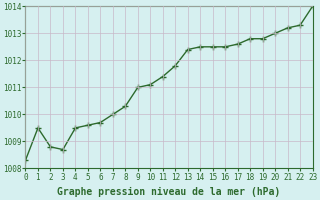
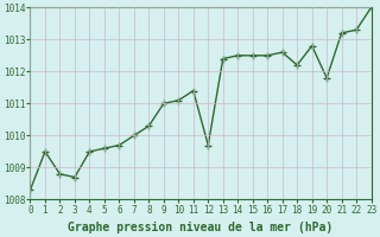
12: 1011.8 -> 1009.7
18: 1012.8 -> 1012.2
20: 1013.0 -> 1011.8
